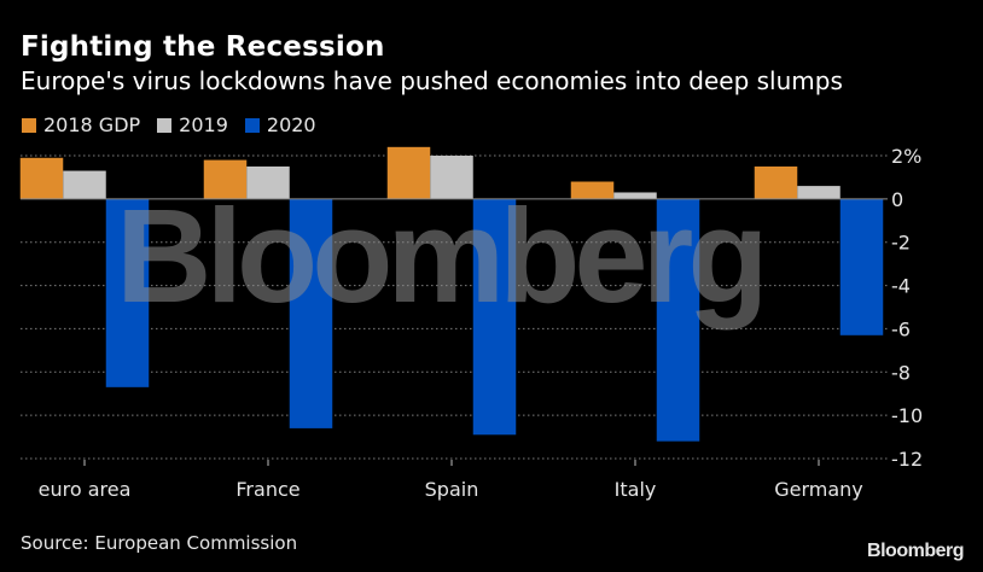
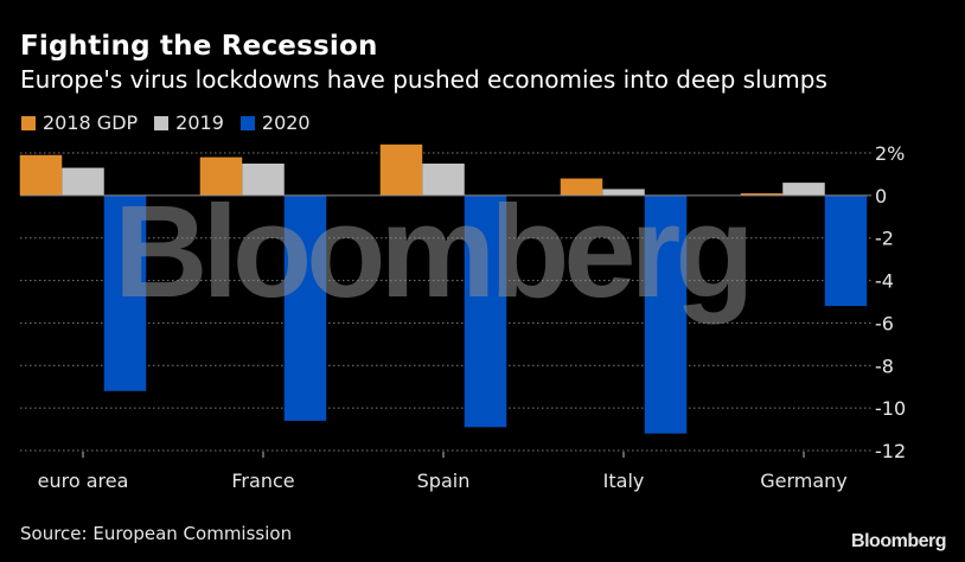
2020/euro area: -8.7% -> -9.2%
2019/Spain: 2.0% -> 1.5%
2018 GDP/Germany: 1.5% -> 0.1%
2020/Germany: -6.3% -> -5.2%
